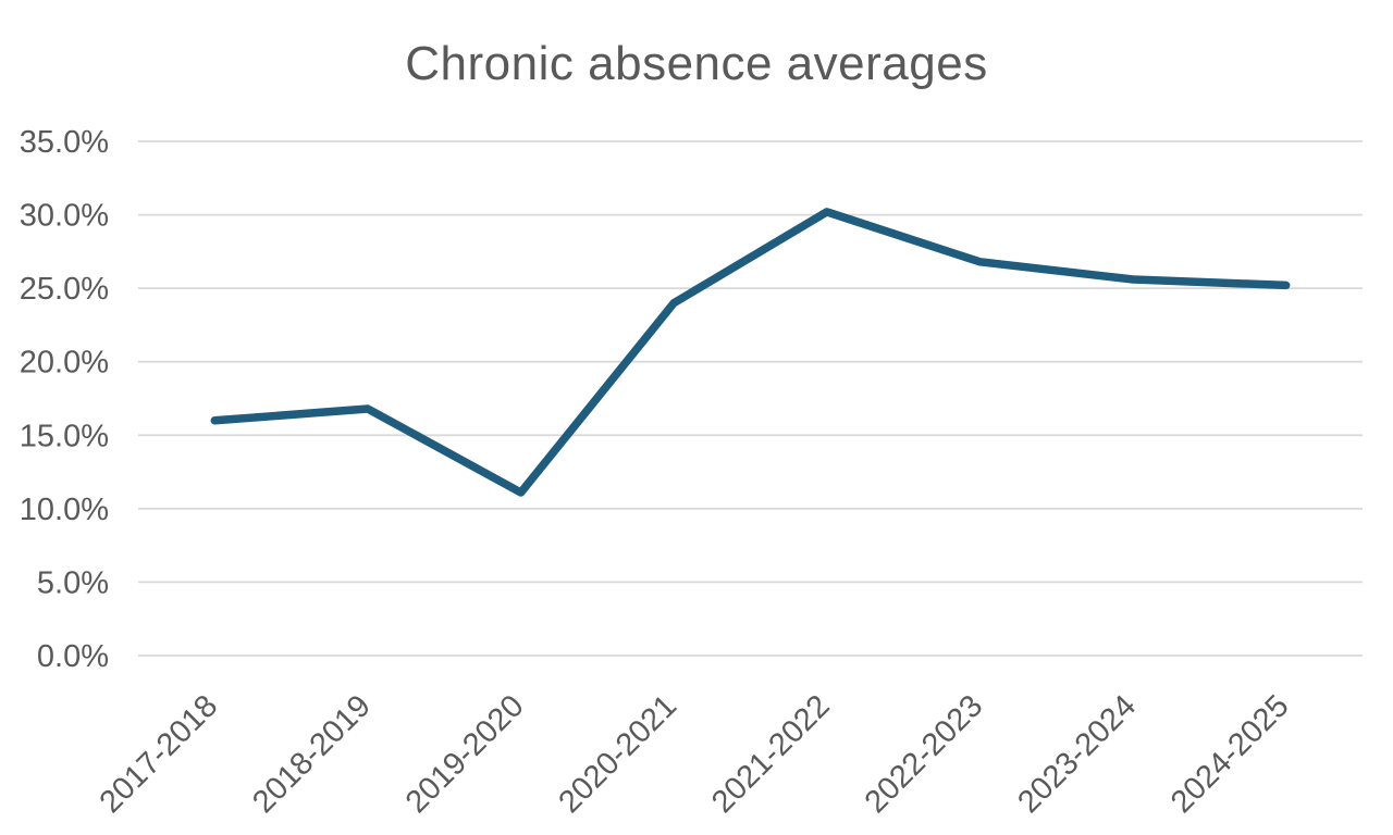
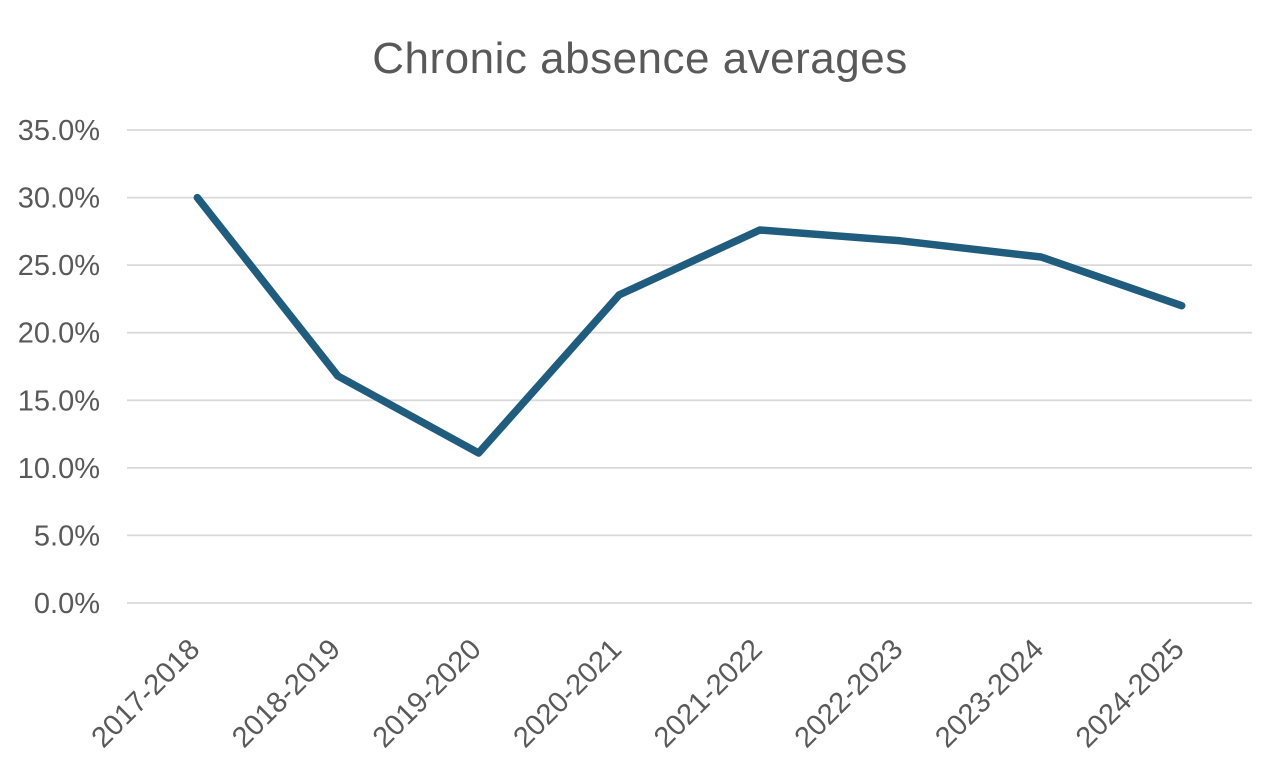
2017-2018: 16.0% -> 30.0%
2020-2021: 24.0% -> 22.8%
2021-2022: 30.2% -> 27.6%
2024-2025: 25.2% -> 22.0%
